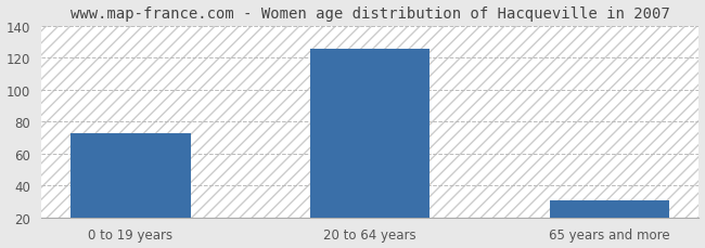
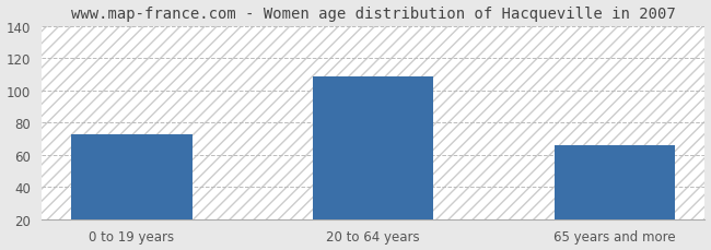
20 to 64 years: 126 -> 109
65 years and more: 31 -> 66
